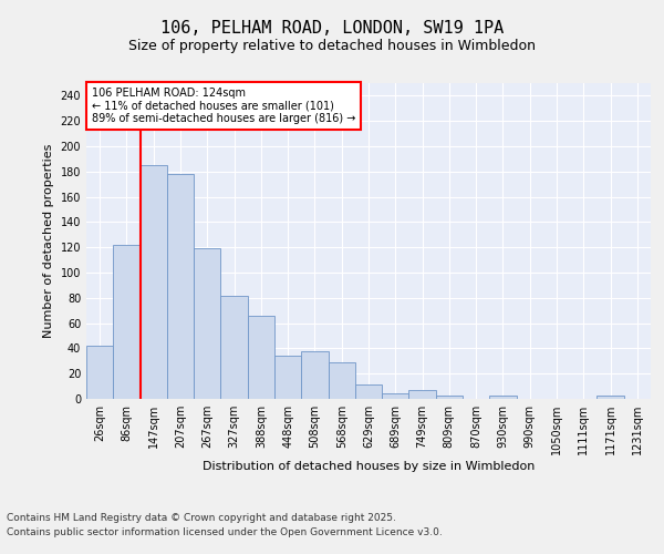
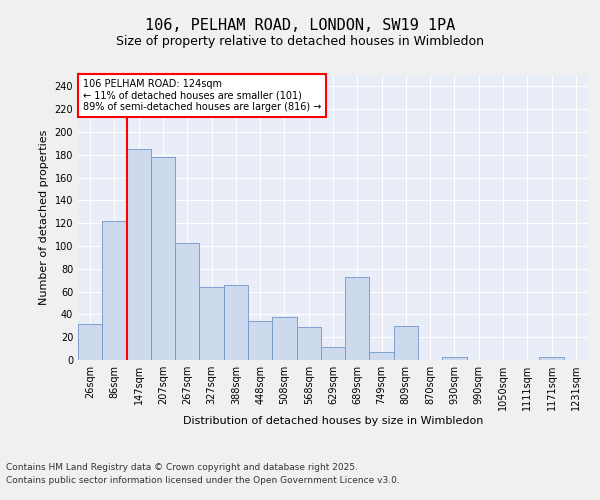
26sqm: 42 -> 32
267sqm: 119 -> 103
327sqm: 82 -> 64
689sqm: 4 -> 73
809sqm: 3 -> 30
